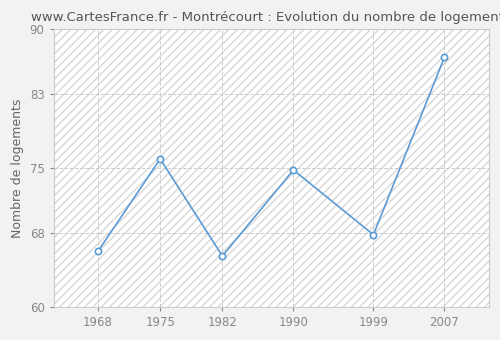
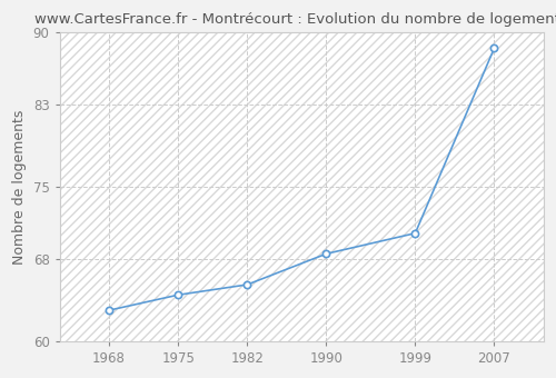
1968: 66.0 -> 63.0
1975: 76.0 -> 64.5
1990: 74.8 -> 68.5
1999: 67.8 -> 70.5
2007: 87.0 -> 88.5
